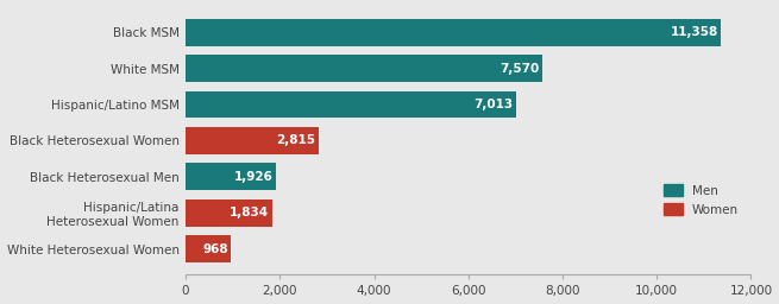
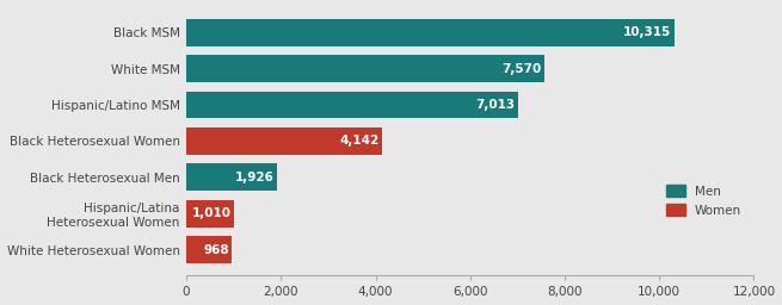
Black MSM: 11,358 -> 10,315
Black Heterosexual Women: 2,815 -> 4,142
Hispanic/Latina Heterosexual Women: 1,834 -> 1,010
